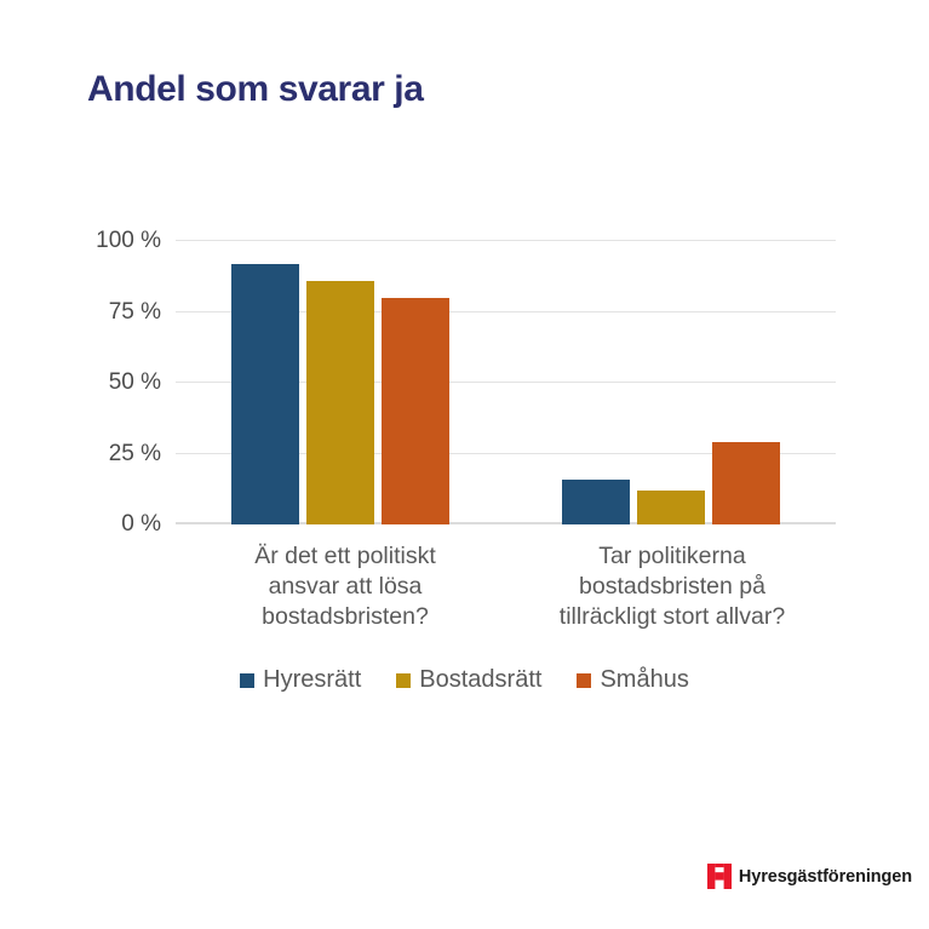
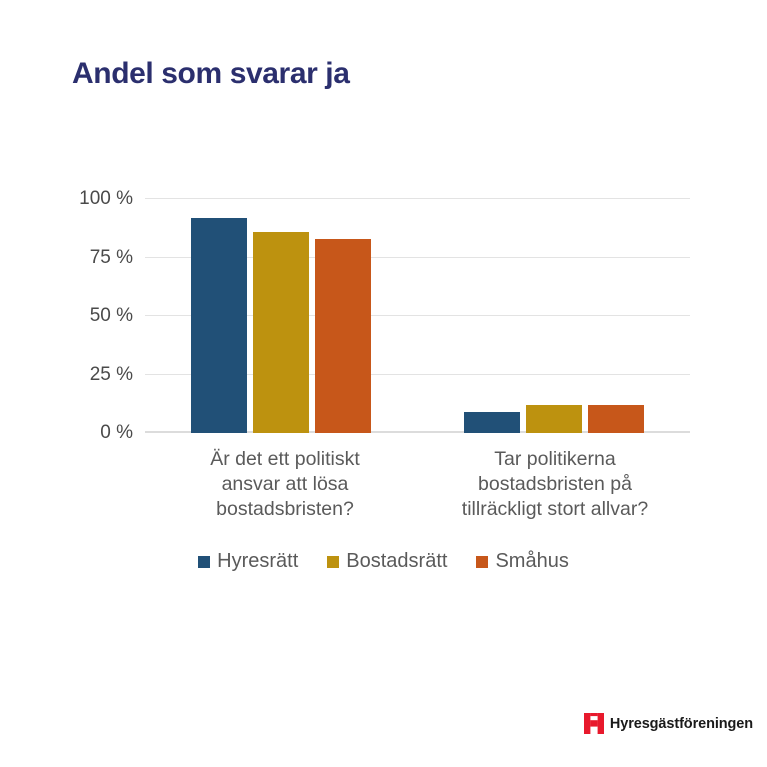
Småhus/Är det ett politiskt ansvar att lösa bostadsbristen?: 80% -> 83%
Hyresrätt/Tar politikerna bostadsbristen på tillräckligt stort allvar?: 16% -> 9%
Småhus/Tar politikerna bostadsbristen på tillräckligt stort allvar?: 29% -> 12%
